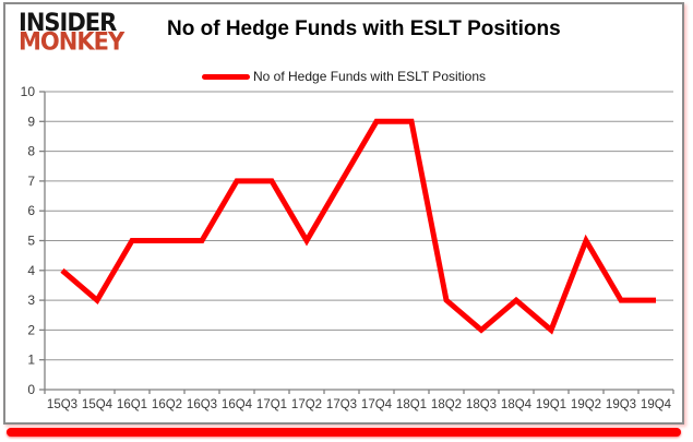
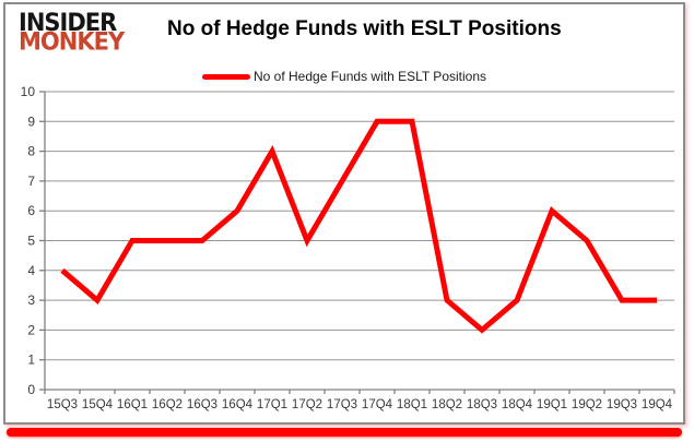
16Q4: 7 -> 6
17Q1: 7 -> 8
19Q1: 2 -> 6
